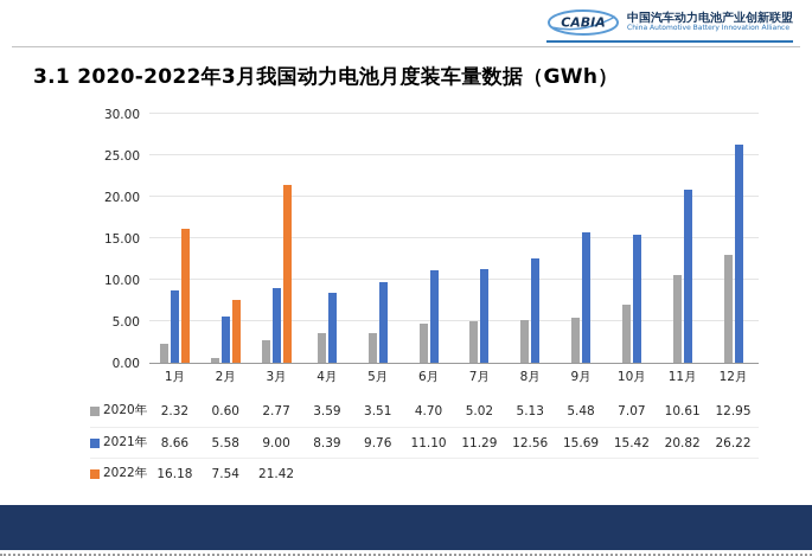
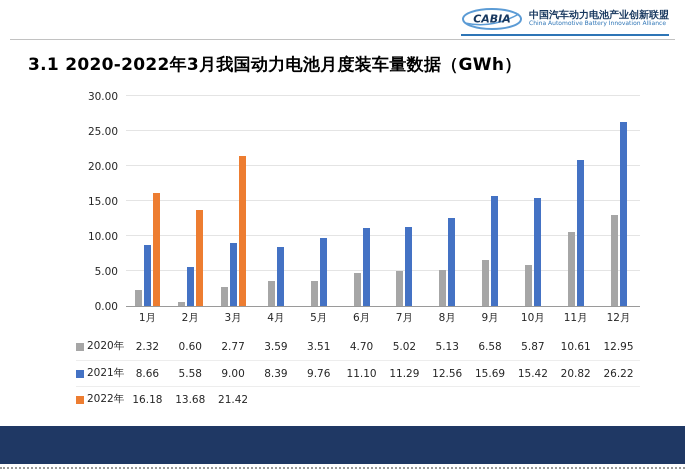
2022年/2月: 7.54 -> 13.68
2020年/9月: 5.48 -> 6.58
2020年/10月: 7.07 -> 5.87
